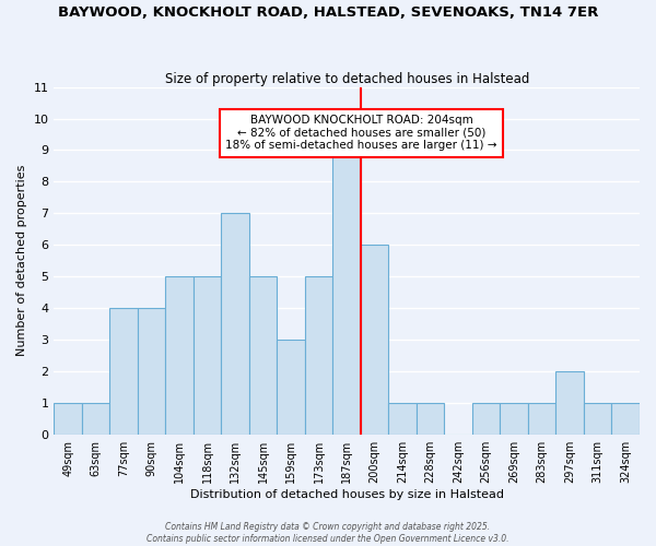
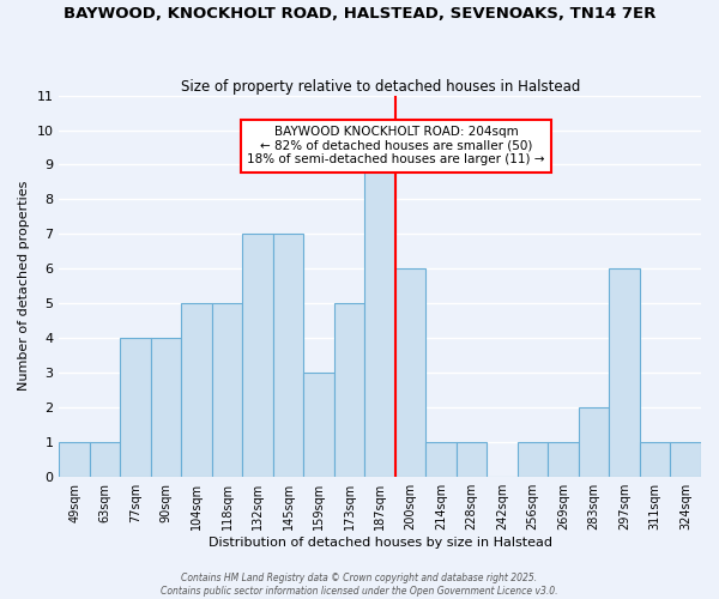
145sqm: 5 -> 7
283sqm: 1 -> 2
297sqm: 2 -> 6
